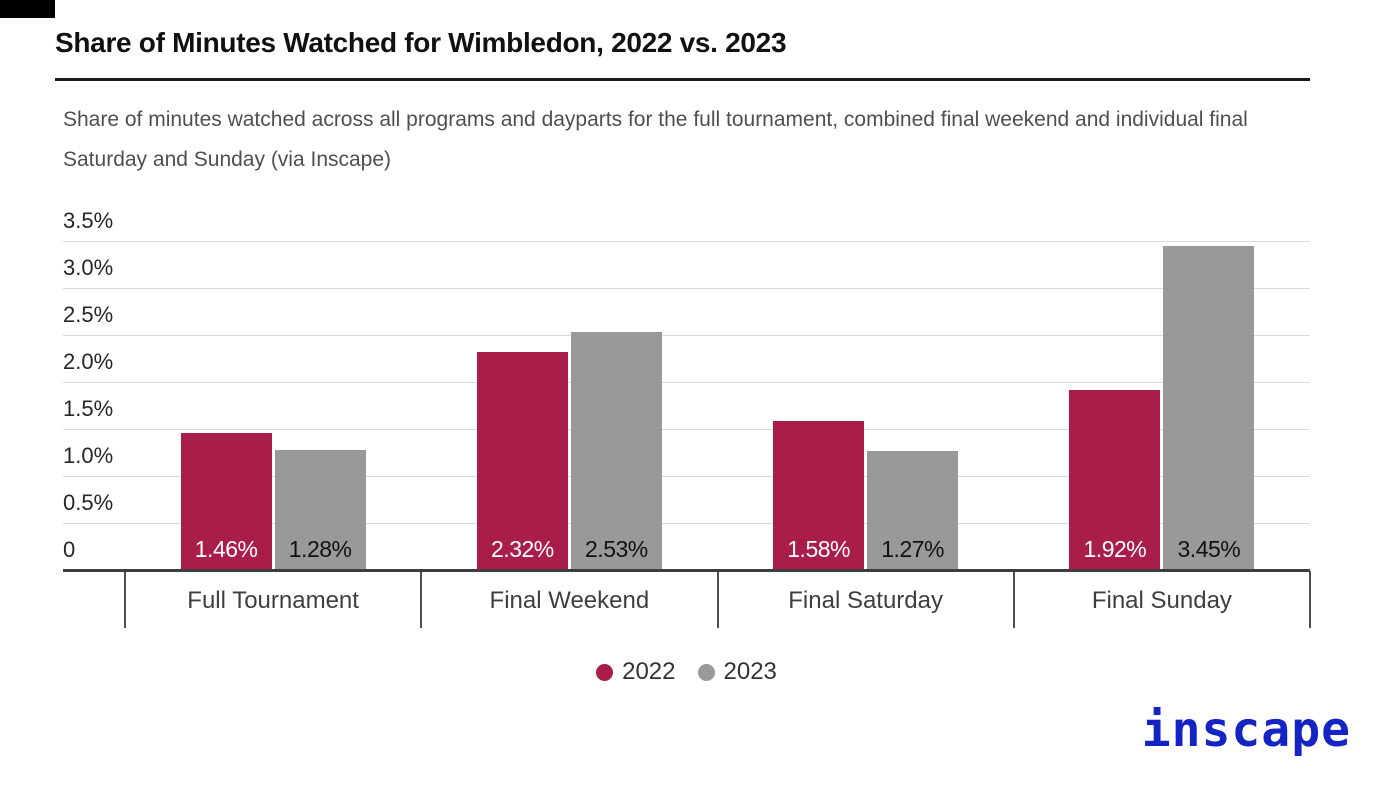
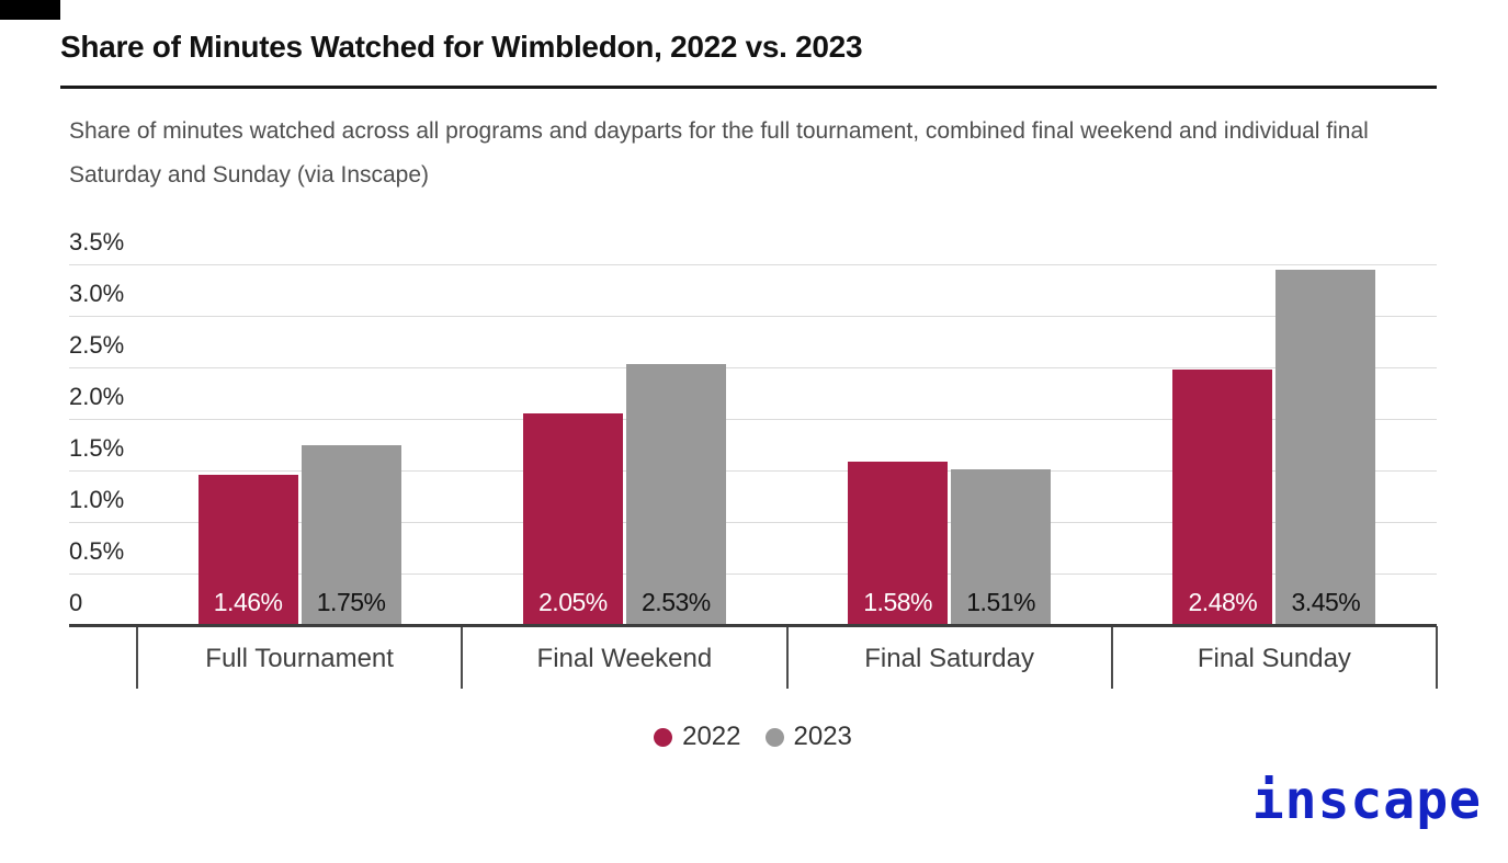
2023/Full Tournament: 1.28% -> 1.75%
2022/Final Weekend: 2.32% -> 2.05%
2023/Final Saturday: 1.27% -> 1.51%
2022/Final Sunday: 1.92% -> 2.48%
